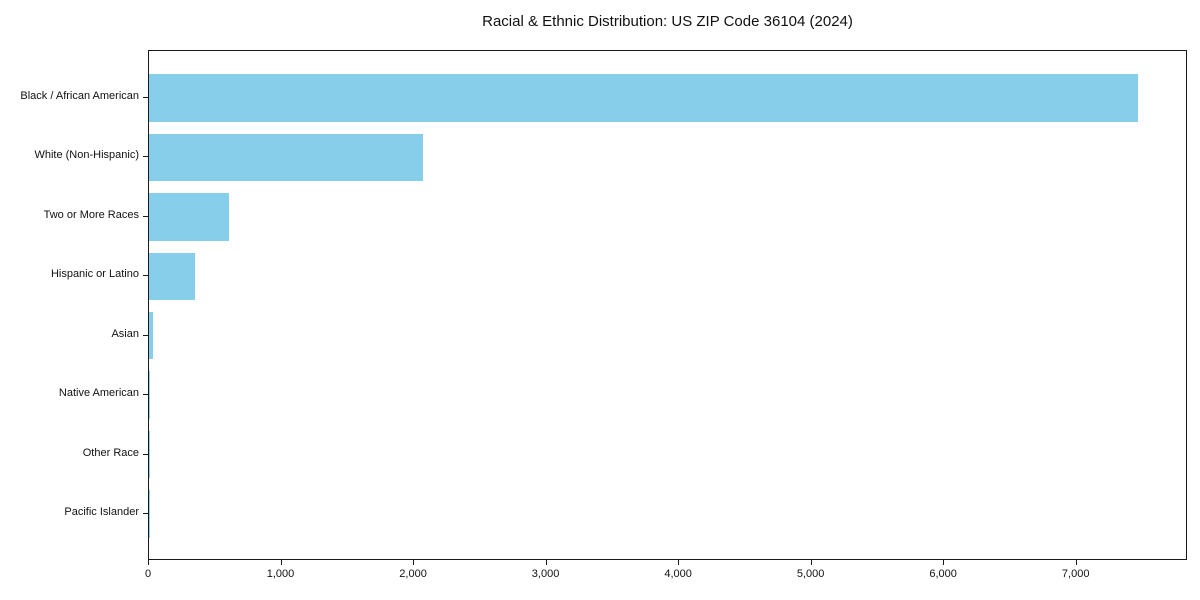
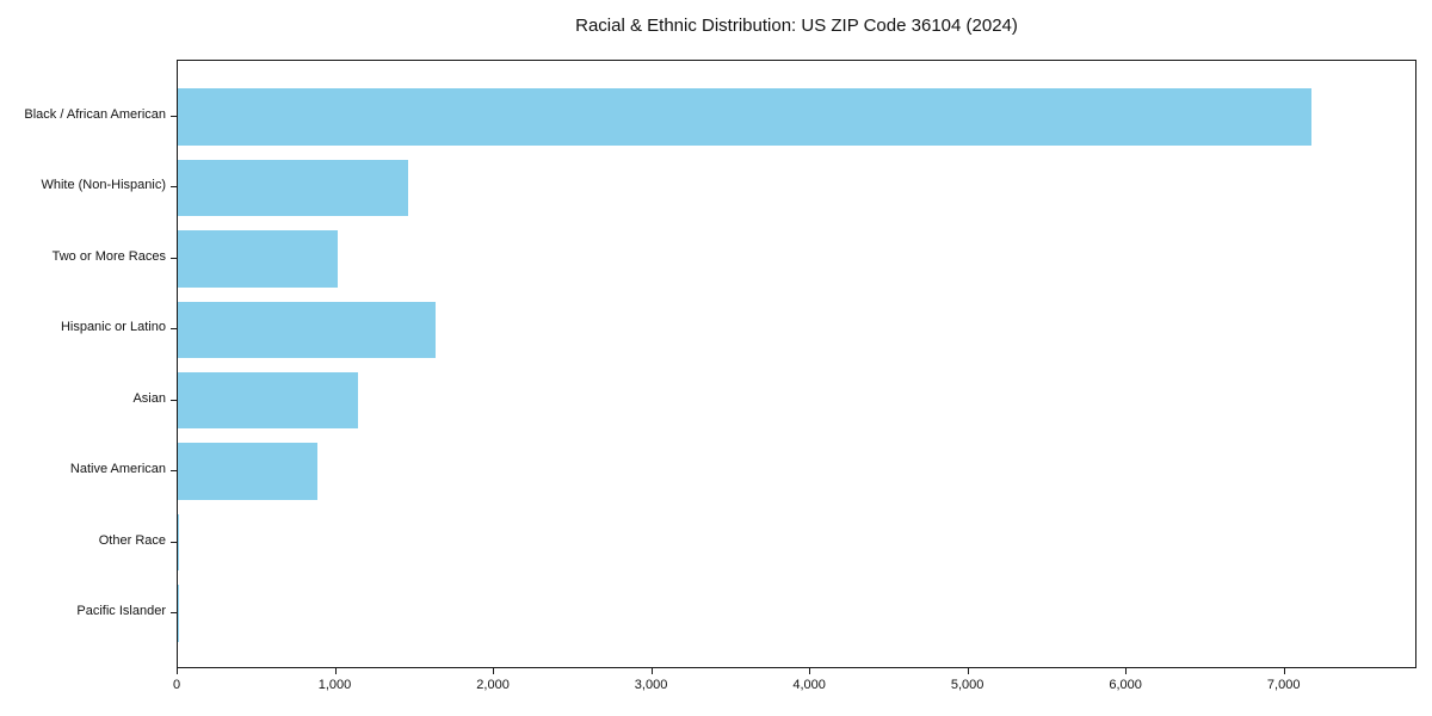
Black / African American: 7460 -> 7170
White (Non-Hispanic): 2070 -> 1460
Two or More Races: 600 -> 1010
Hispanic or Latino: 350 -> 1630
Asian: 30 -> 1140
Native American: 10 -> 880
